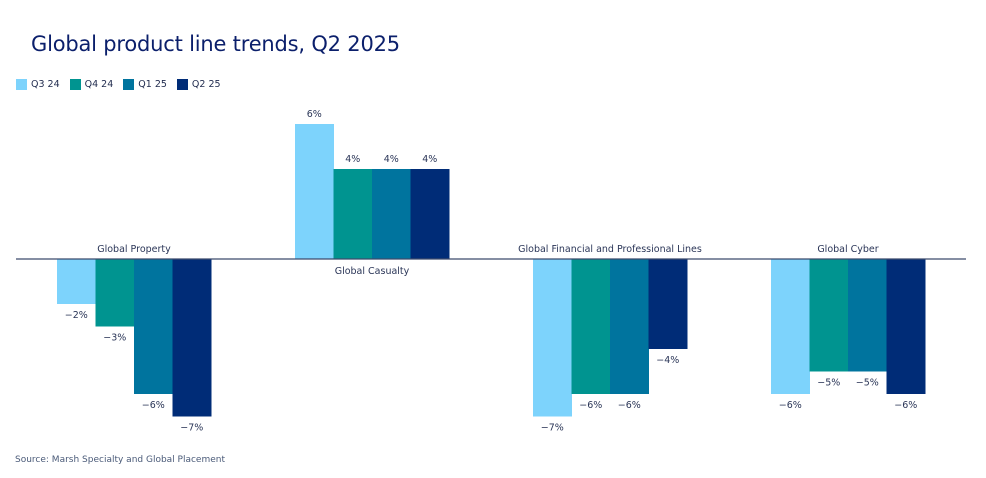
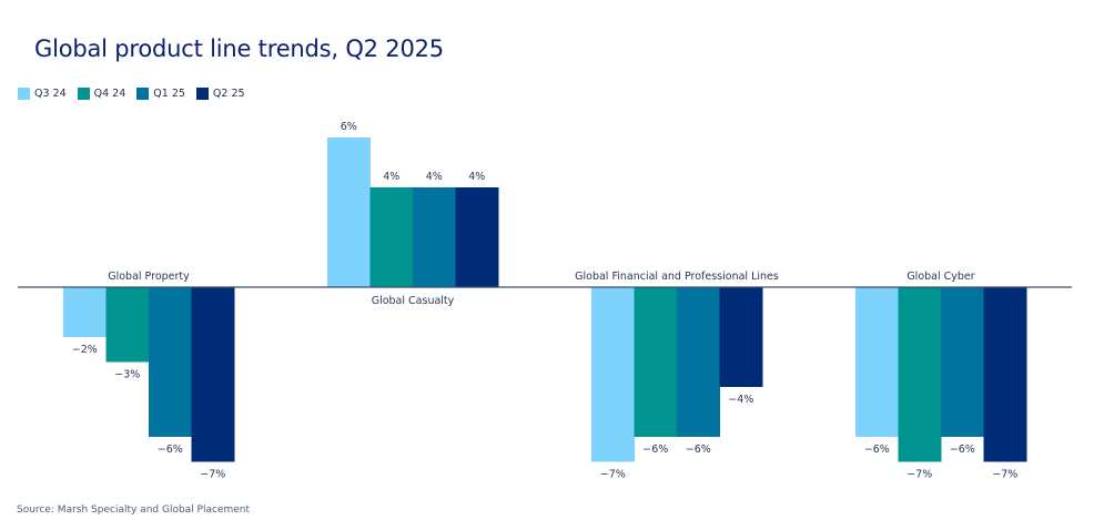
Q4 24/Global Cyber: −5% -> −7%
Q1 25/Global Cyber: −5% -> −6%
Q2 25/Global Cyber: −6% -> −7%
